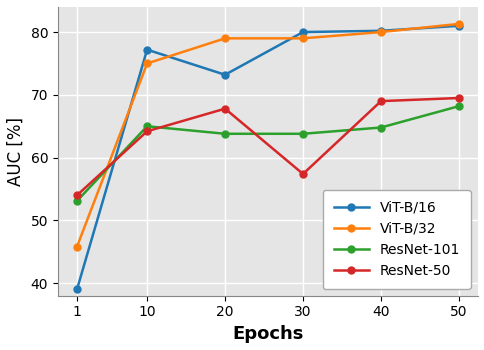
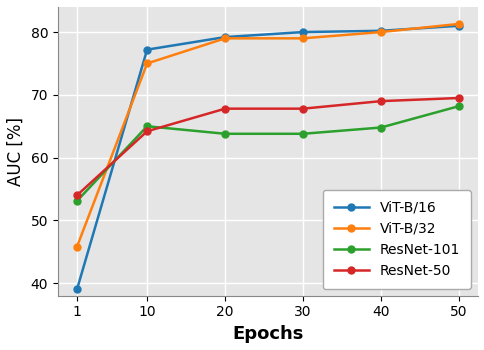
ViT-B/16/20: 73.2 -> 79.2
ResNet-50/30: 57.4 -> 67.8
